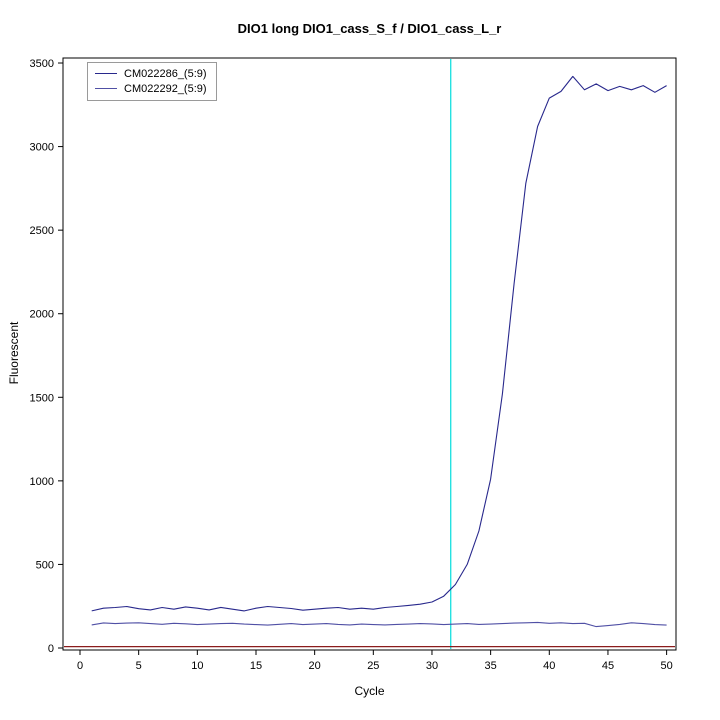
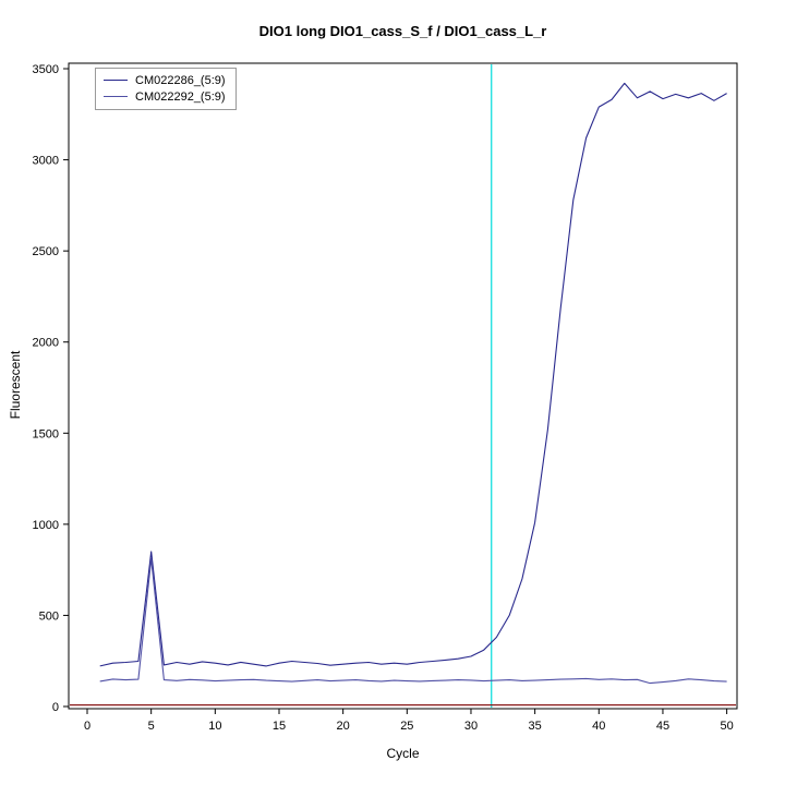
CM022286_(5:9)/5: 240 -> 850
CM022292_(5:9)/5: 150 -> 810
